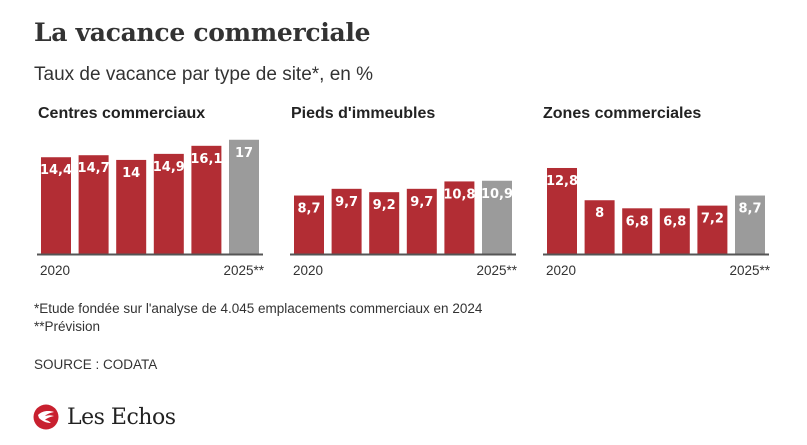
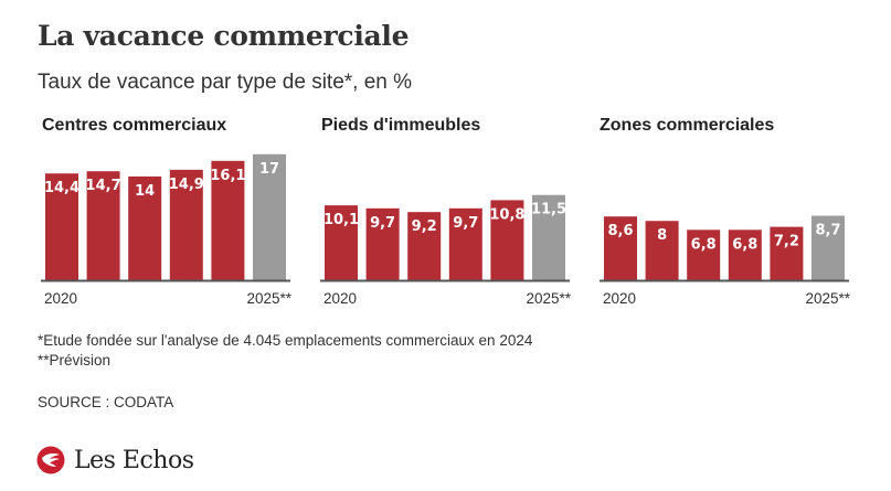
Pieds d'immeubles/2020: 8,7 -> 10,1
Pieds d'immeubles/2025**: 10,9 -> 11,5
Zones commerciales/2020: 12,8 -> 8,6
